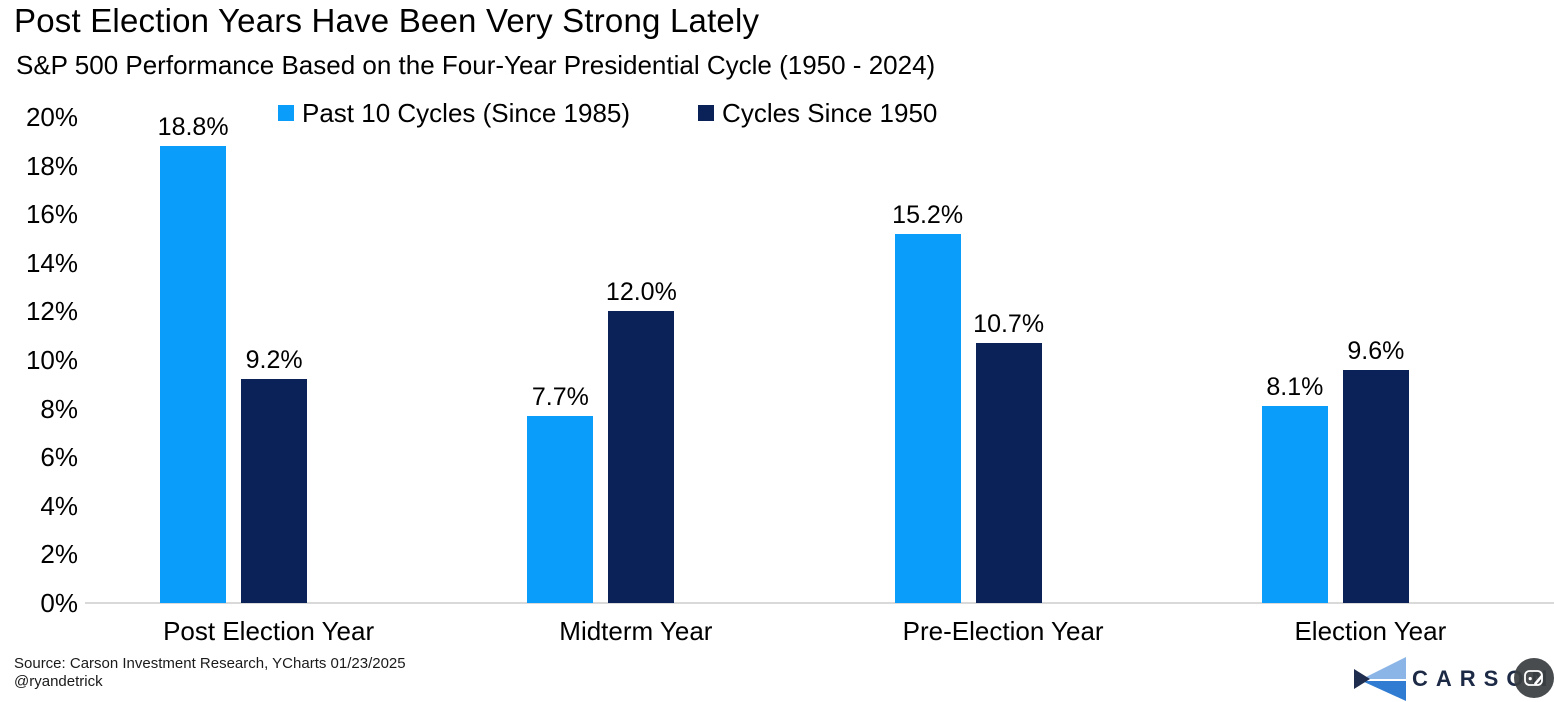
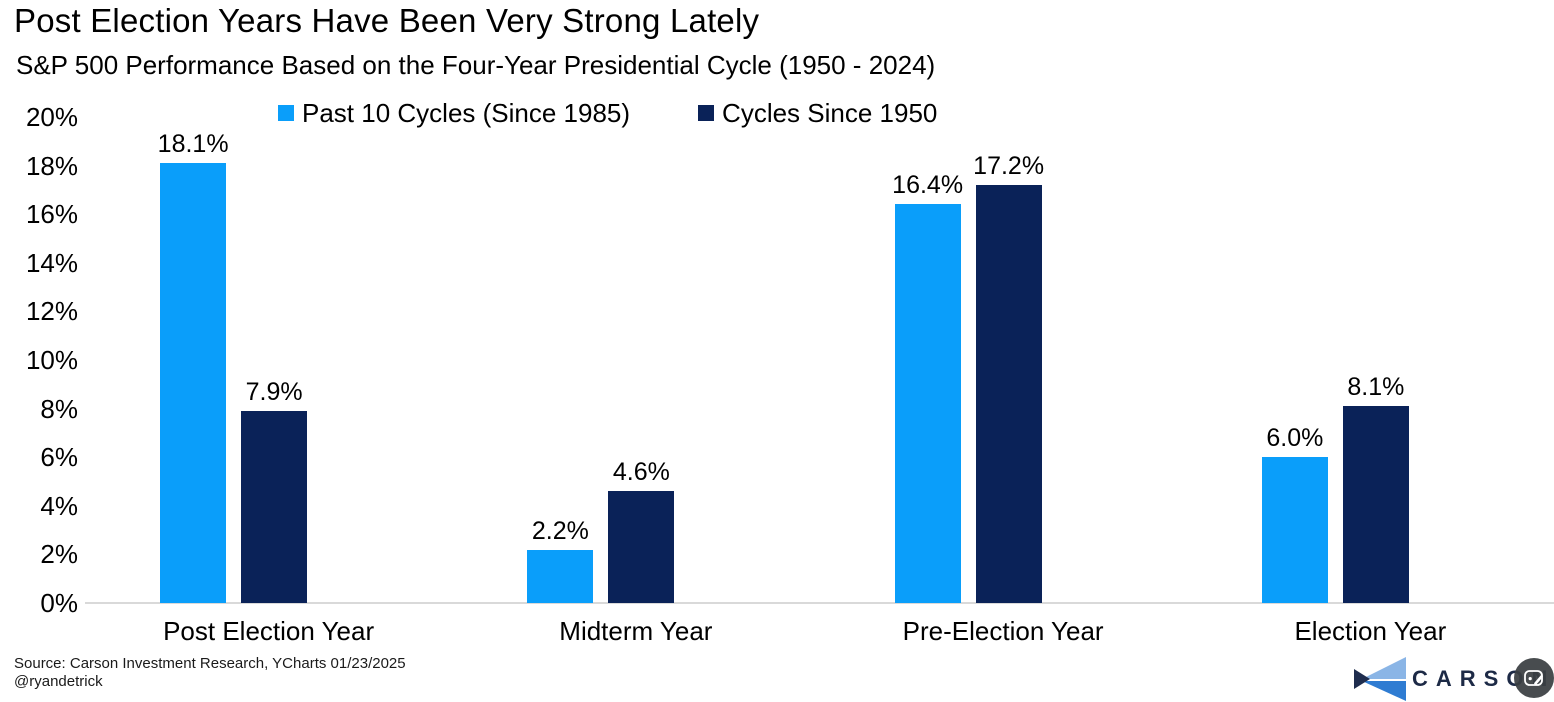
Past 10 Cycles (Since 1985)/Post Election Year: 18.8% -> 18.1%
Cycles Since 1950/Post Election Year: 9.2% -> 7.9%
Past 10 Cycles (Since 1985)/Midterm Year: 7.7% -> 2.2%
Cycles Since 1950/Midterm Year: 12.0% -> 4.6%
Past 10 Cycles (Since 1985)/Pre-Election Year: 15.2% -> 16.4%
Cycles Since 1950/Pre-Election Year: 10.7% -> 17.2%
Past 10 Cycles (Since 1985)/Election Year: 8.1% -> 6.0%
Cycles Since 1950/Election Year: 9.6% -> 8.1%
